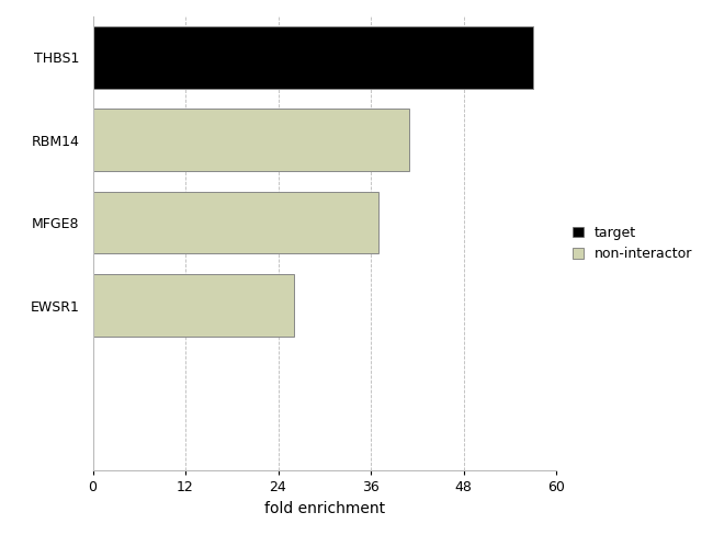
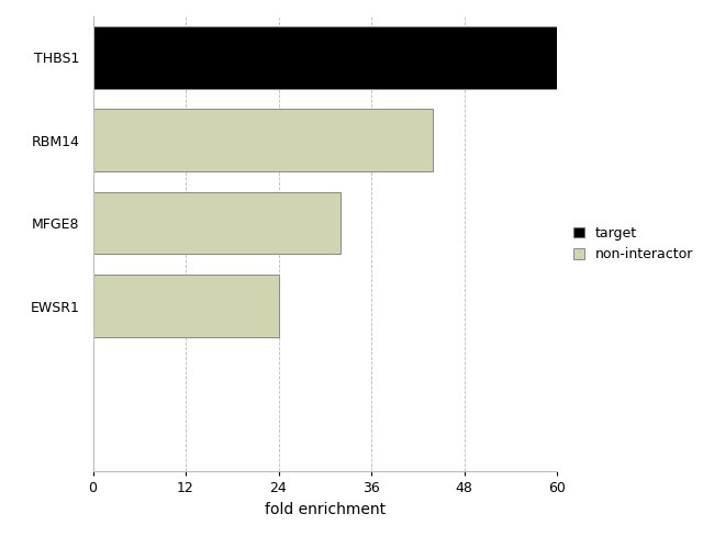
THBS1: 57 -> 60
RBM14: 41 -> 44
MFGE8: 37 -> 32
EWSR1: 26 -> 24
